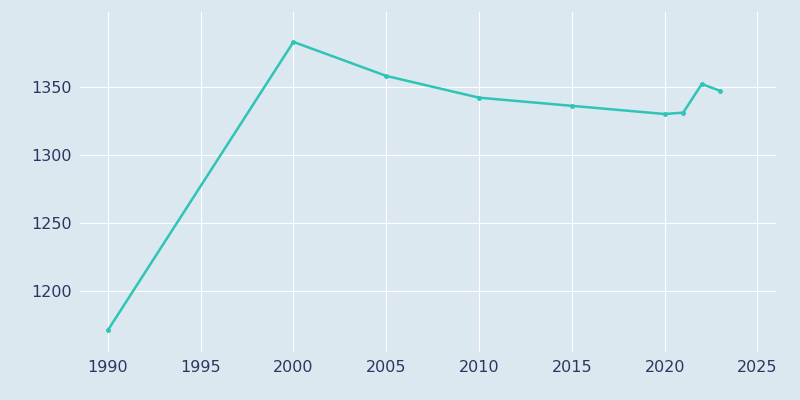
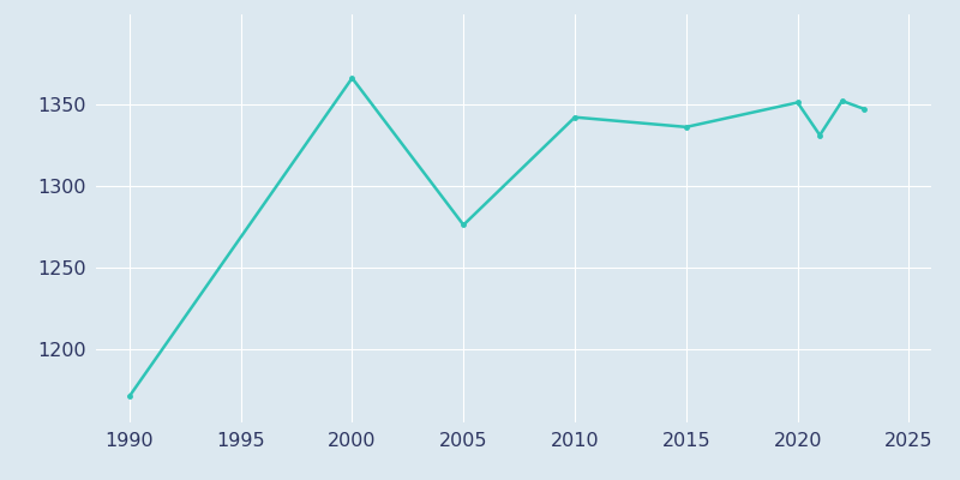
2000: 1383 -> 1366
2005: 1358 -> 1276
2020: 1330 -> 1351
